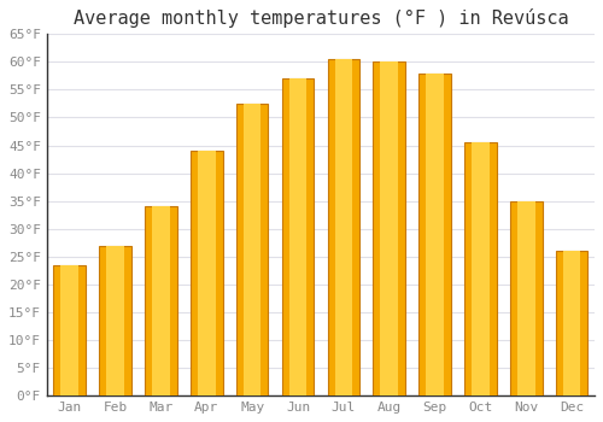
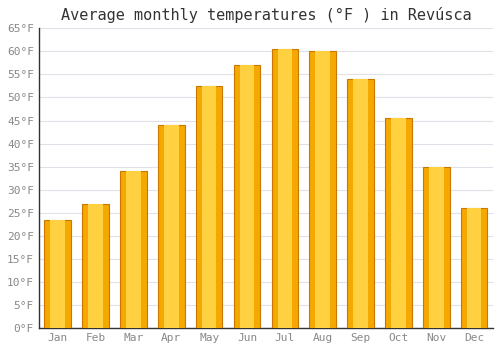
Sep: 58.0°F -> 54.0°F
